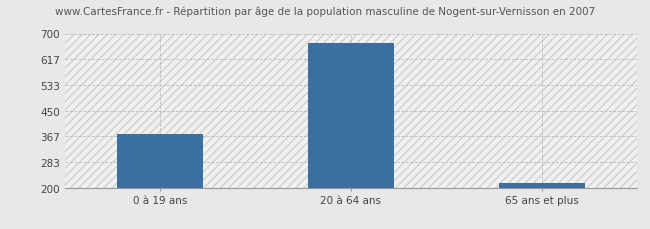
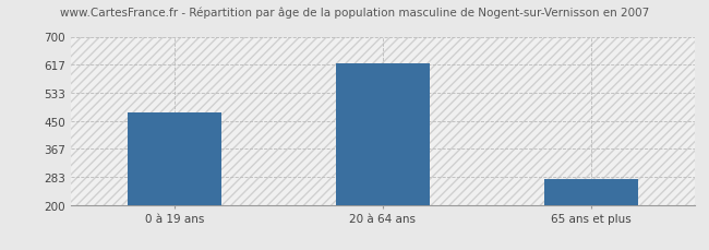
0 à 19 ans: 375 -> 475
20 à 64 ans: 670 -> 620
65 ans et plus: 215 -> 275
